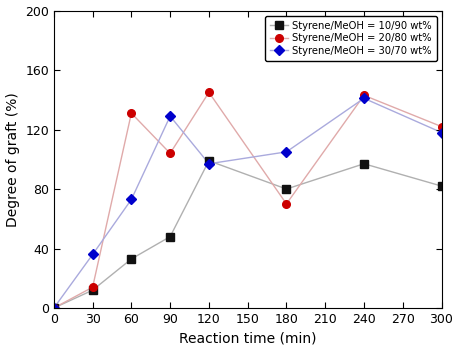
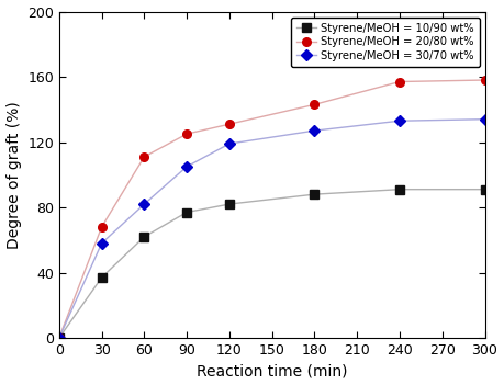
Styrene/MeOH = 10/90 wt%/30: 12 -> 37
Styrene/MeOH = 20/80 wt%/30: 14 -> 68
Styrene/MeOH = 30/70 wt%/30: 36 -> 58
Styrene/MeOH = 10/90 wt%/60: 33 -> 62
Styrene/MeOH = 20/80 wt%/60: 131 -> 111
Styrene/MeOH = 30/70 wt%/60: 73 -> 82
Styrene/MeOH = 10/90 wt%/90: 48 -> 77
Styrene/MeOH = 20/80 wt%/90: 104 -> 125
Styrene/MeOH = 30/70 wt%/90: 129 -> 105
Styrene/MeOH = 10/90 wt%/120: 99 -> 82
Styrene/MeOH = 20/80 wt%/120: 145 -> 131
Styrene/MeOH = 30/70 wt%/120: 97 -> 119
Styrene/MeOH = 10/90 wt%/180: 80 -> 88
Styrene/MeOH = 20/80 wt%/180: 70 -> 143
Styrene/MeOH = 30/70 wt%/180: 105 -> 127
Styrene/MeOH = 10/90 wt%/240: 97 -> 91
Styrene/MeOH = 20/80 wt%/240: 143 -> 157
Styrene/MeOH = 30/70 wt%/240: 141 -> 133
Styrene/MeOH = 10/90 wt%/300: 82 -> 91
Styrene/MeOH = 20/80 wt%/300: 122 -> 158
Styrene/MeOH = 30/70 wt%/300: 118 -> 134
